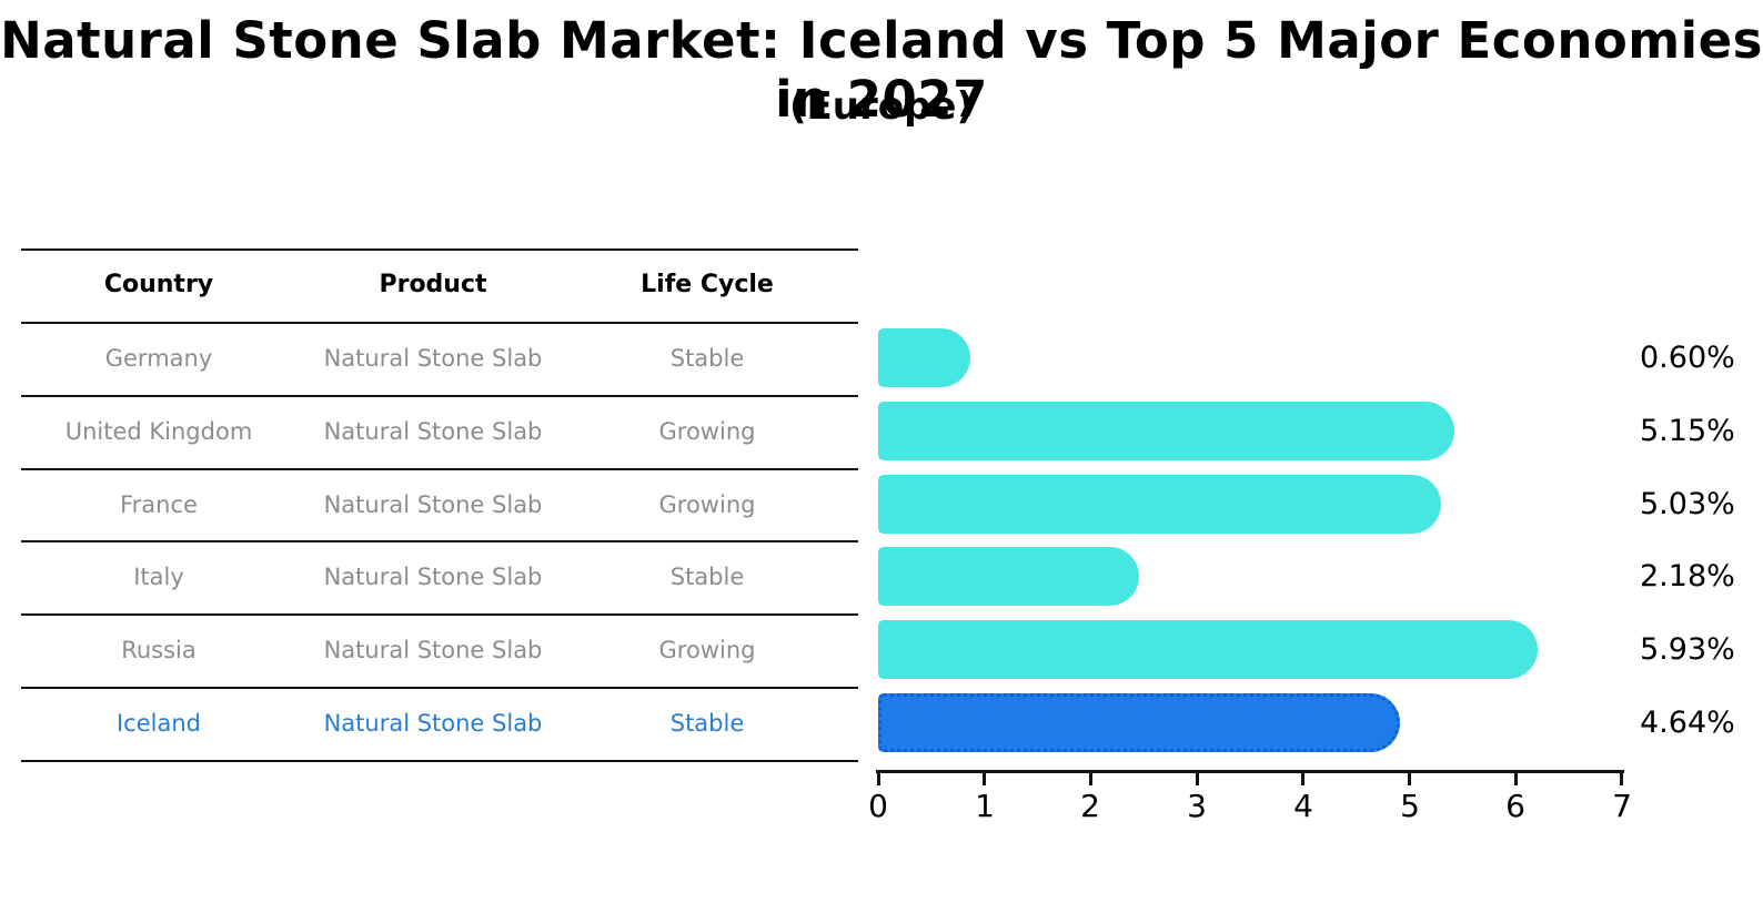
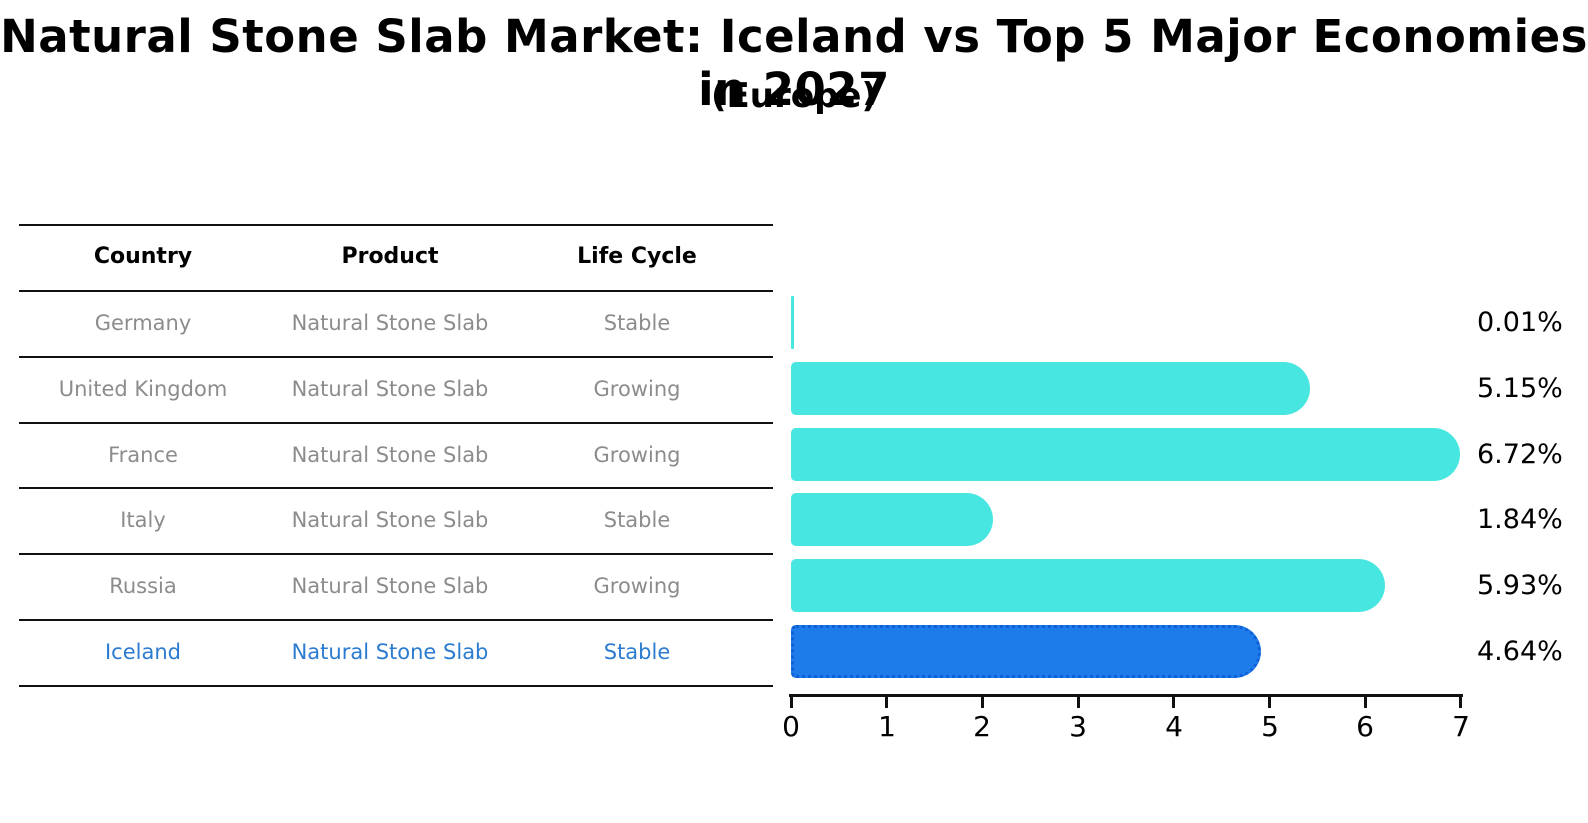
Germany: 0.60% -> 0.01%
France: 5.03% -> 6.72%
Italy: 2.18% -> 1.84%
